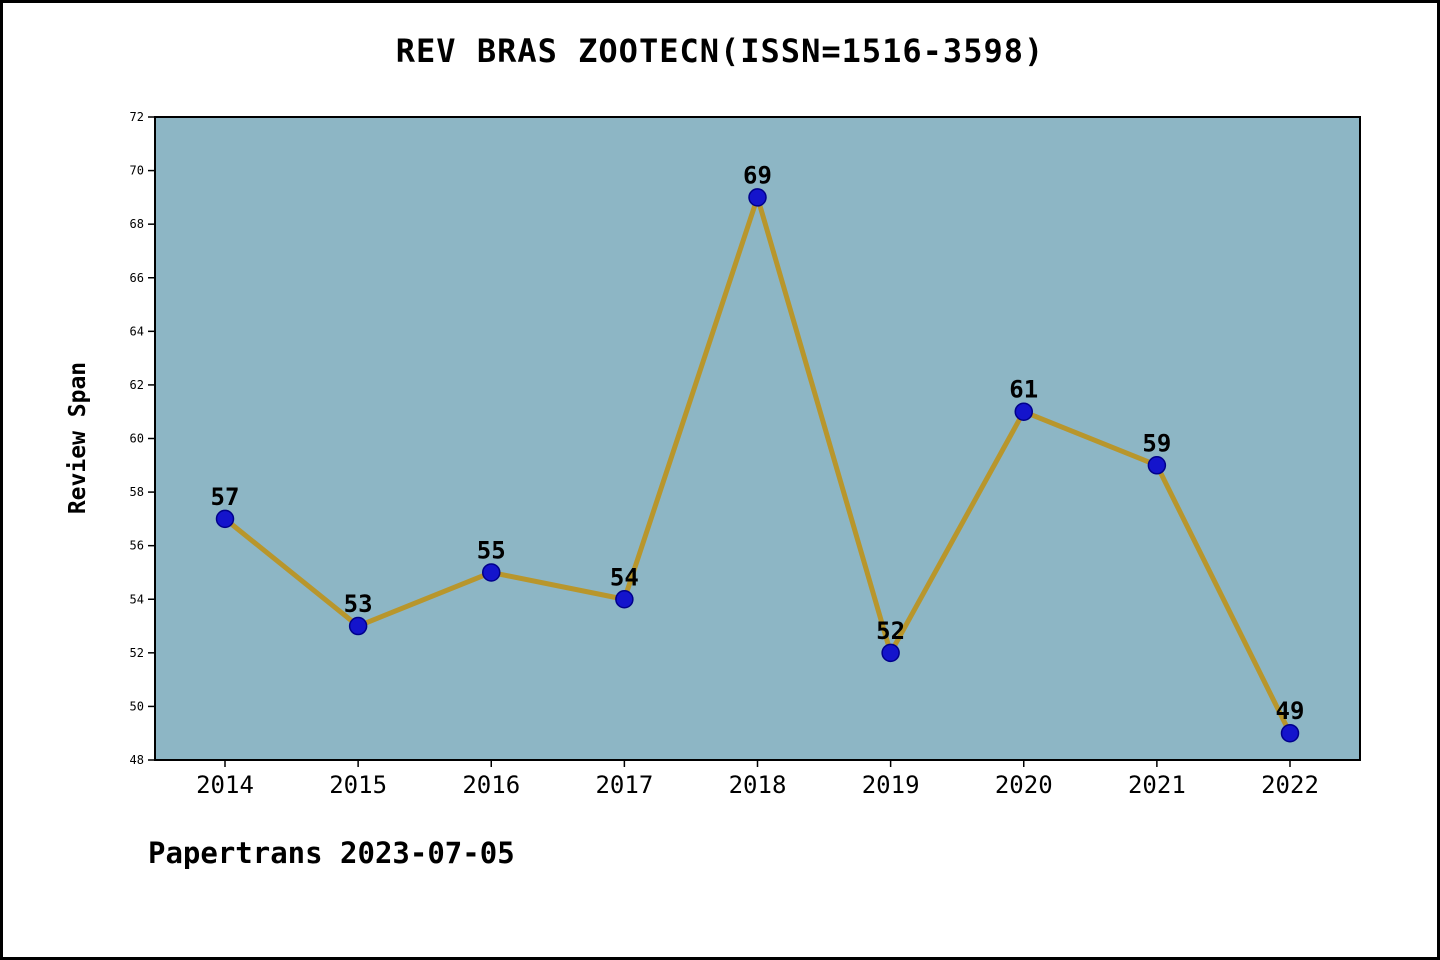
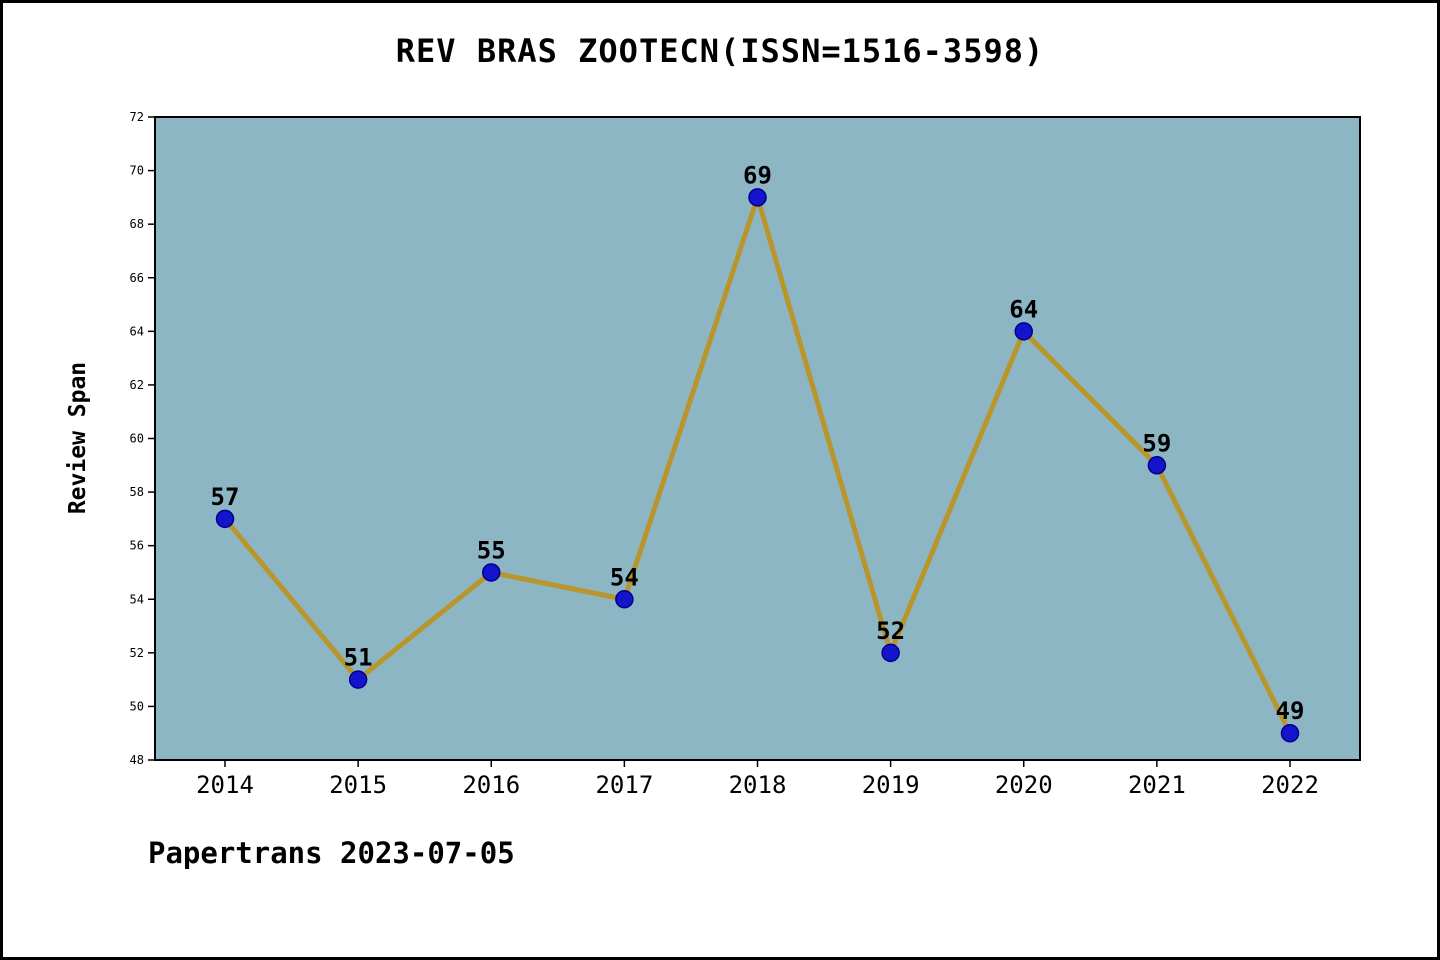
2015: 53 -> 51
2020: 61 -> 64
